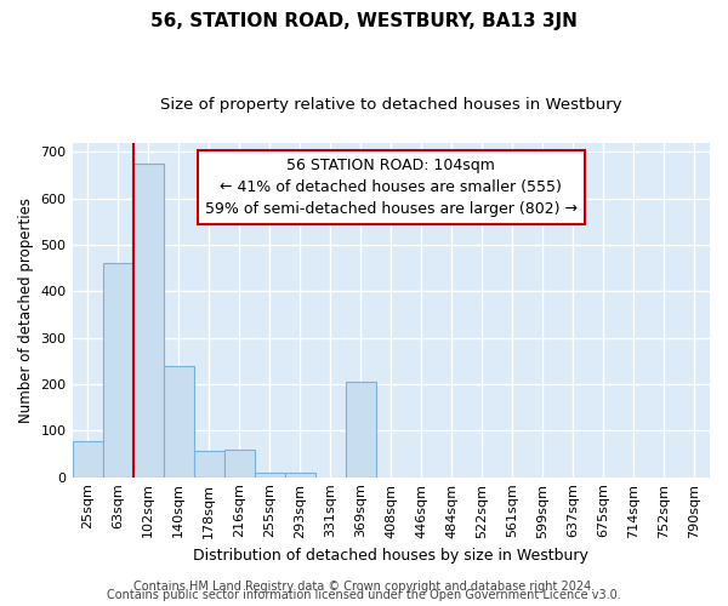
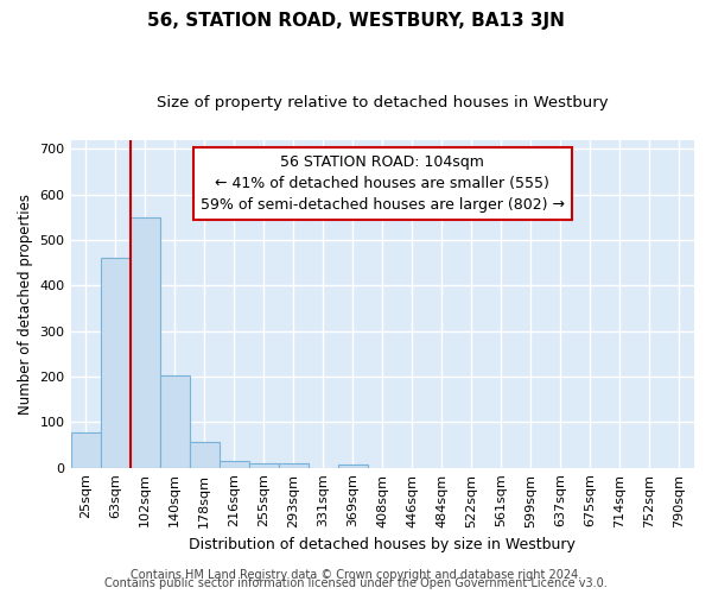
102sqm: 675 -> 550
140sqm: 240 -> 203
216sqm: 60 -> 15
369sqm: 205 -> 8
